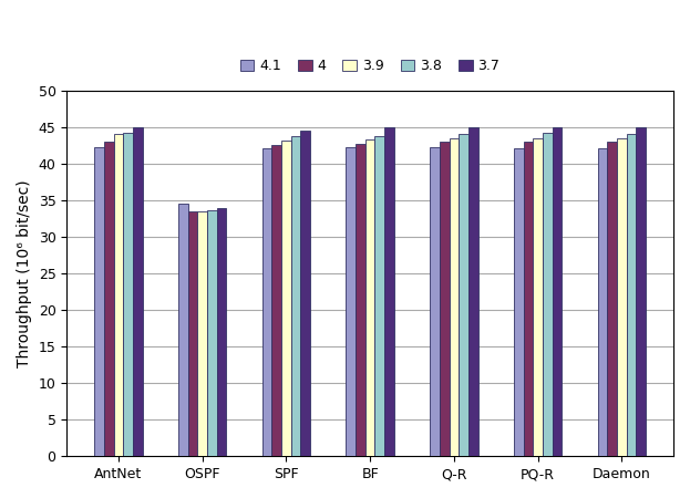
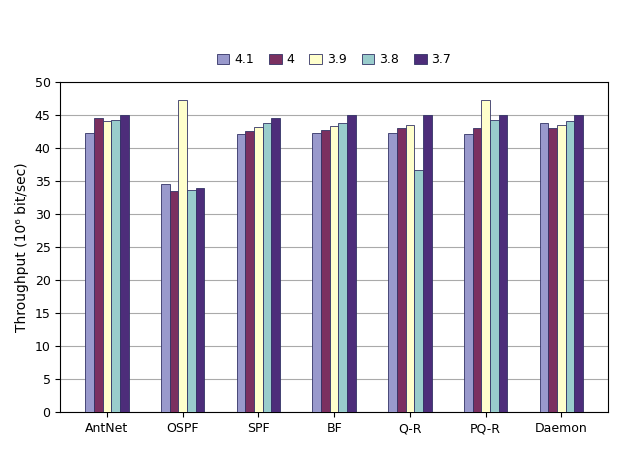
4/AntNet: 43.0 -> 44.6
3.9/OSPF: 33.5 -> 47.2
3.8/Q-R: 44.0 -> 36.6
3.9/PQ-R: 43.5 -> 47.2
4.1/Daemon: 42.1 -> 43.8
